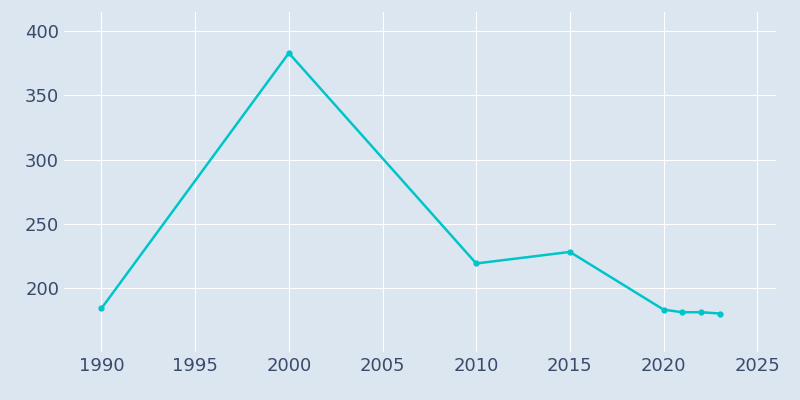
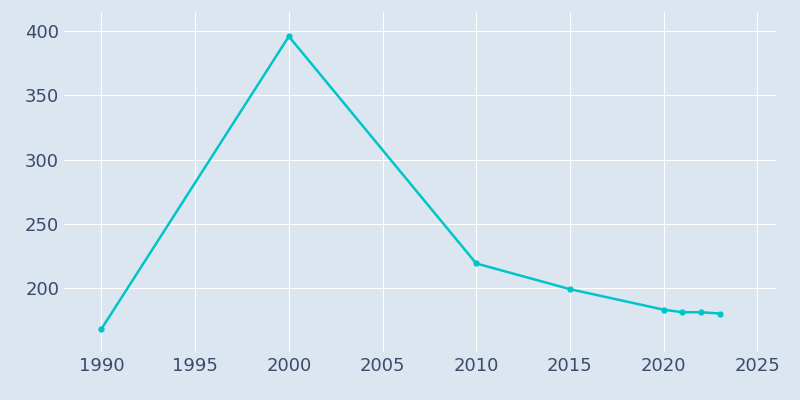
1990: 184 -> 168
2000: 383 -> 396
2015: 228 -> 199
